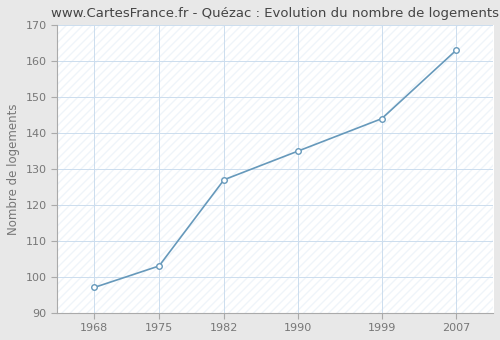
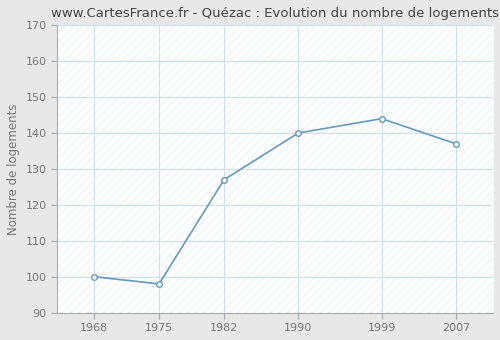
1968: 97 -> 100
1975: 103 -> 98
1990: 135 -> 140
2007: 163 -> 137
